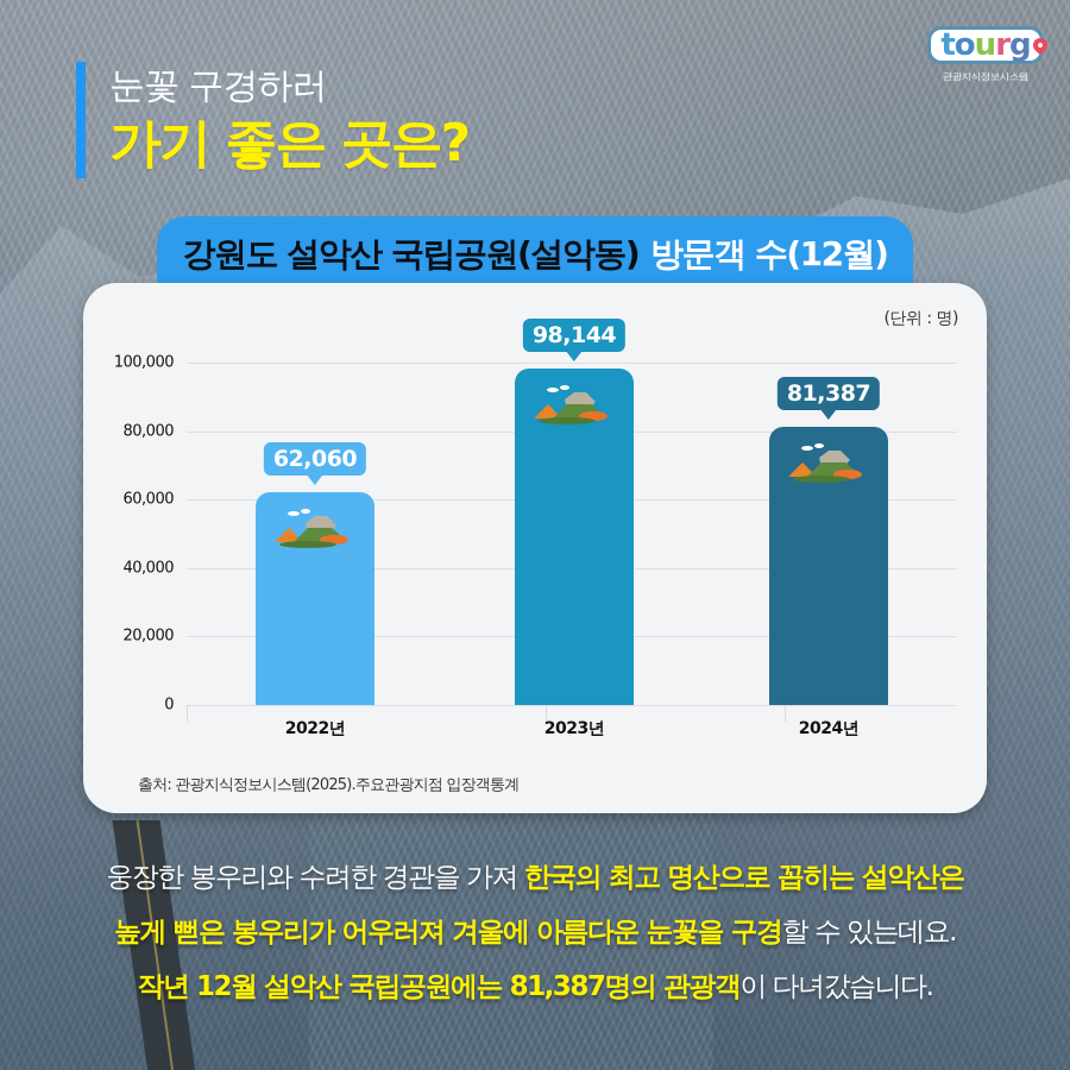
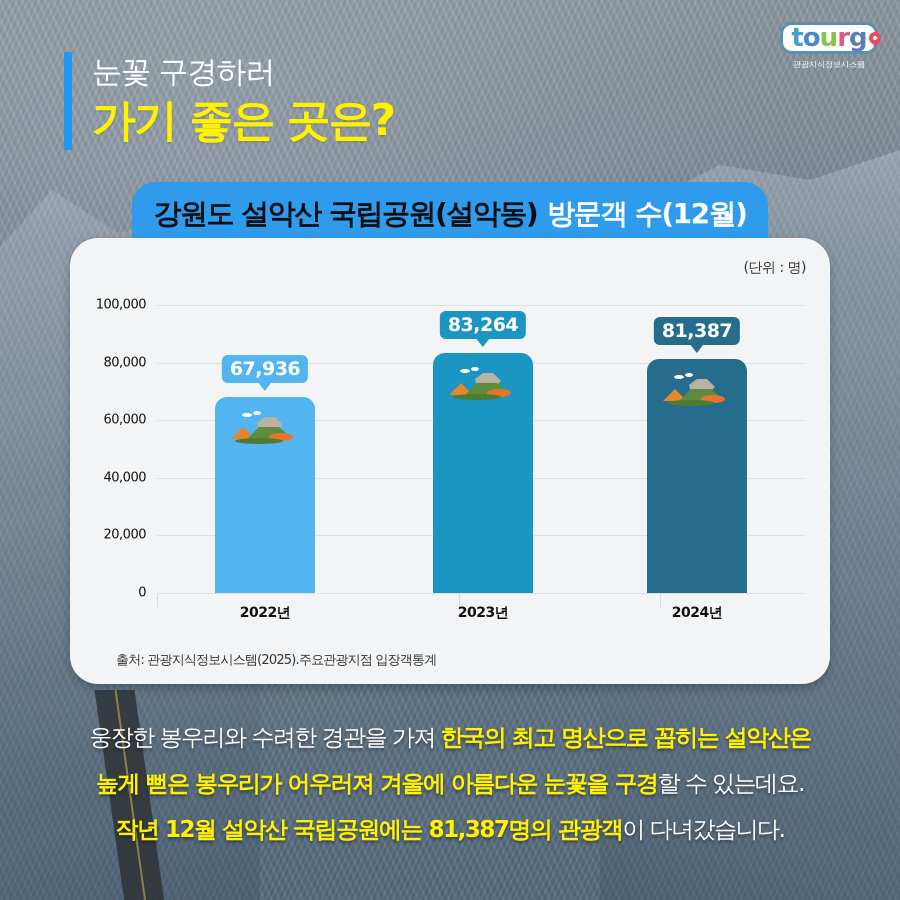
2022년: 62,060 -> 67,936
2023년: 98,144 -> 83,264
